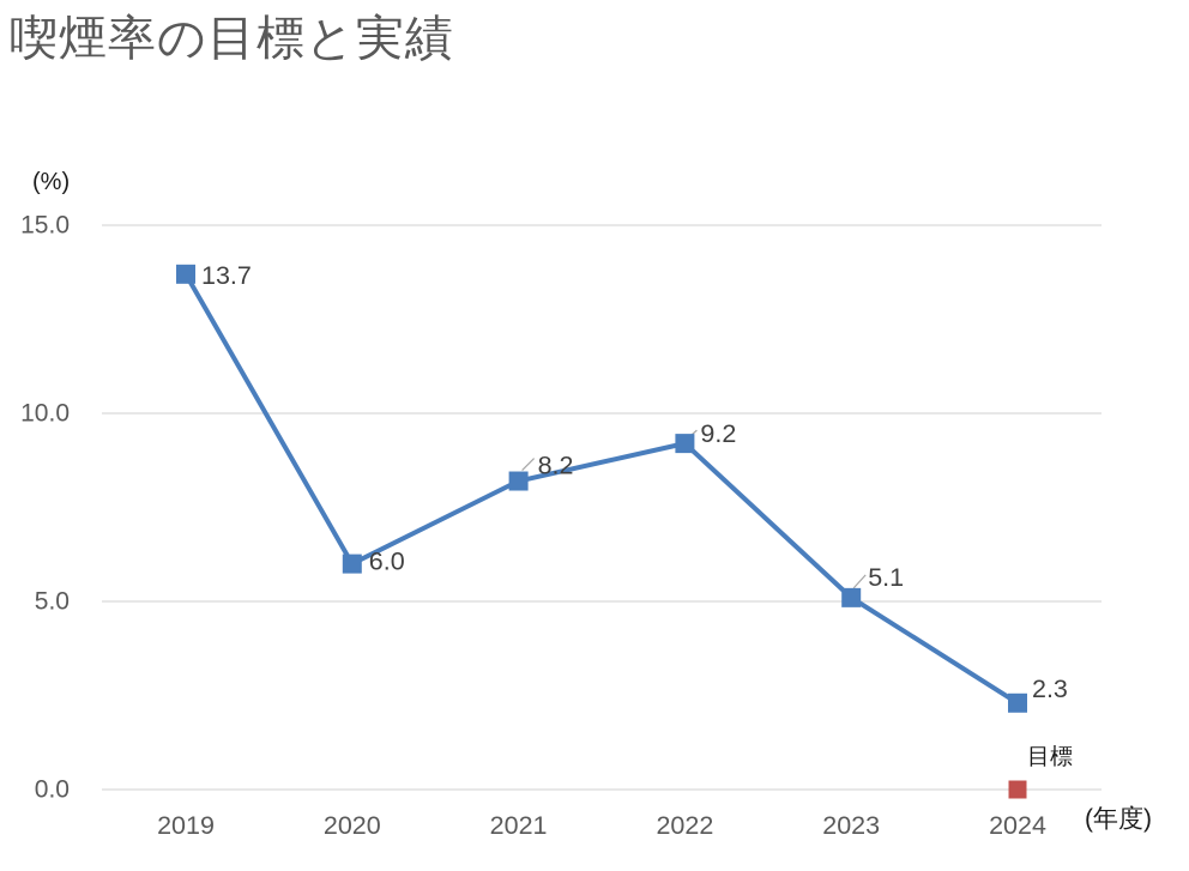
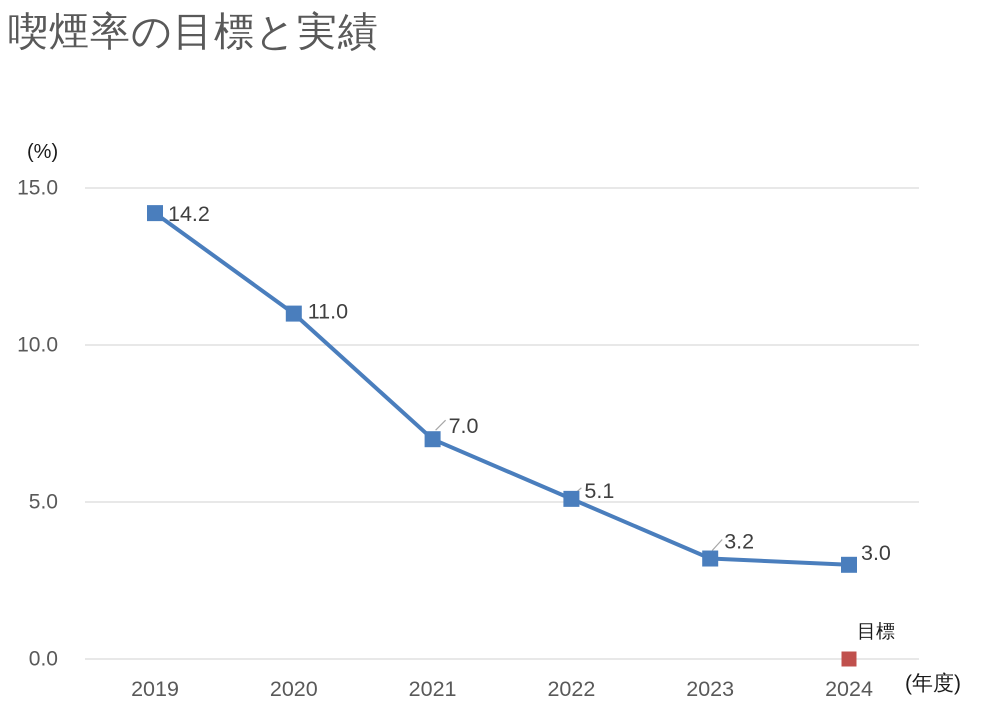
2019: 13.7 -> 14.2
2020: 6.0 -> 11.0
2021: 8.2 -> 7.0
2022: 9.2 -> 5.1
2023: 5.1 -> 3.2
2024: 2.3 -> 3.0
